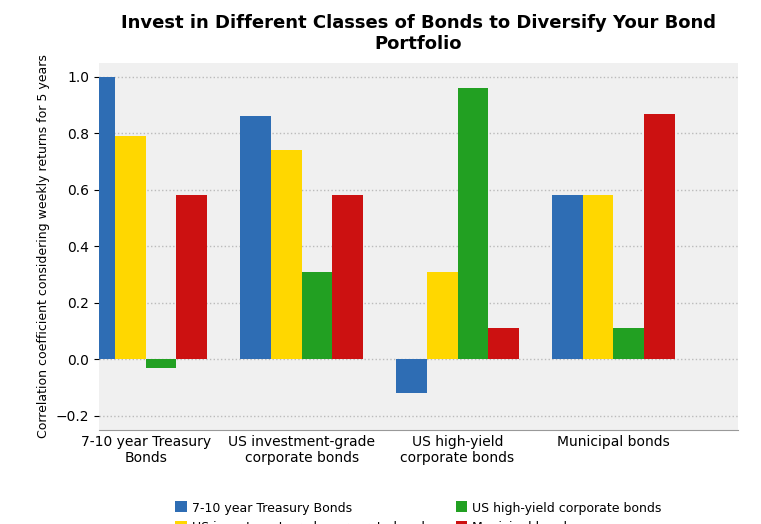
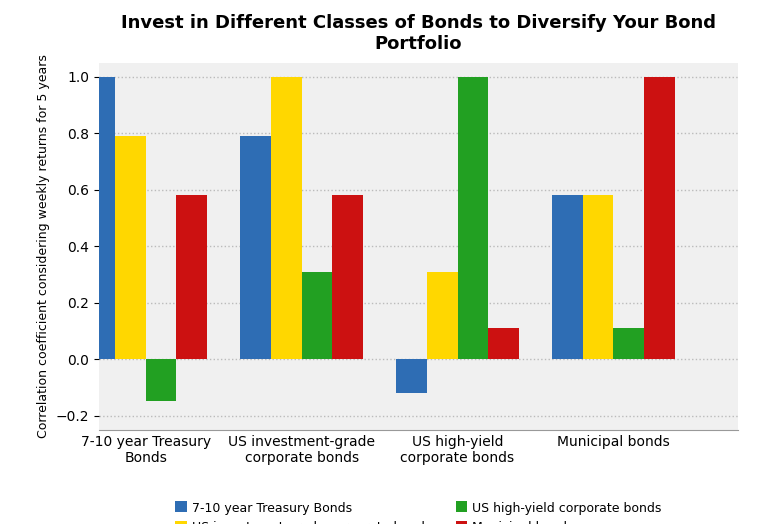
US high-yield corporate bonds/7-10 year Treasury Bonds: -0.03 -> -0.15
7-10 year Treasury Bonds/US investment-grade corporate bonds: 0.86 -> 0.79
US investment-grade corporate bonds/US investment-grade corporate bonds: 0.74 -> 1.00
US high-yield corporate bonds/US high-yield corporate bonds: 0.96 -> 1.00
Municipal bonds/Municipal bonds: 0.87 -> 1.00
